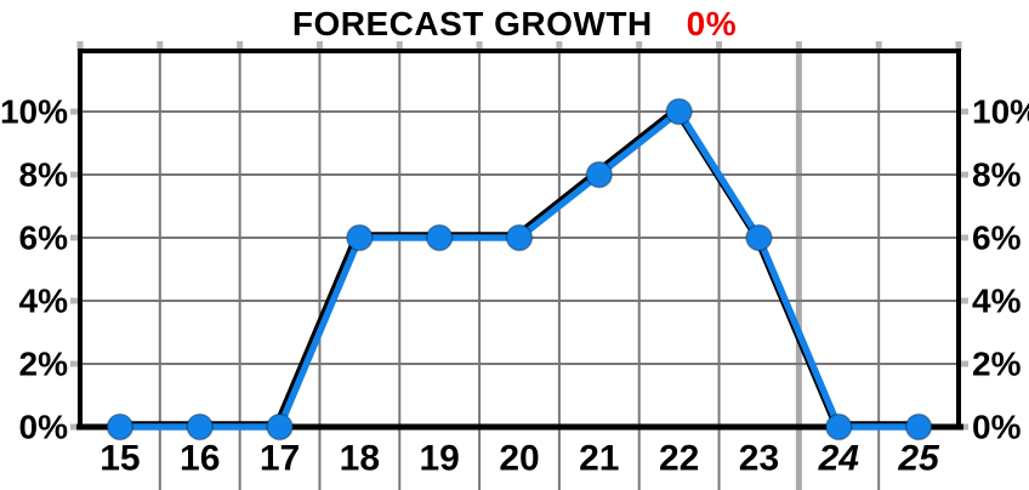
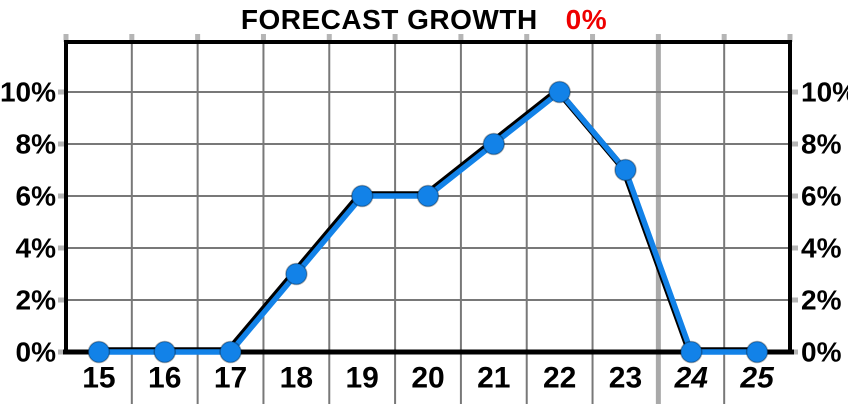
18: 6% -> 3%
23: 6% -> 7%
